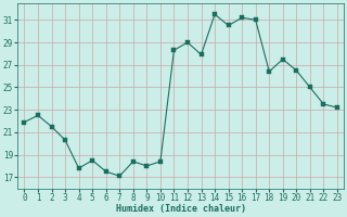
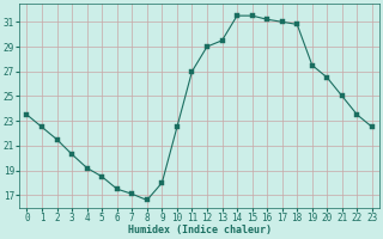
0: 21.9 -> 23.5
4: 17.8 -> 19.2
8: 18.4 -> 16.6
10: 18.4 -> 22.5
11: 28.3 -> 27.0
13: 27.9 -> 29.5
15: 30.5 -> 31.5
18: 26.4 -> 30.8
23: 23.2 -> 22.5
